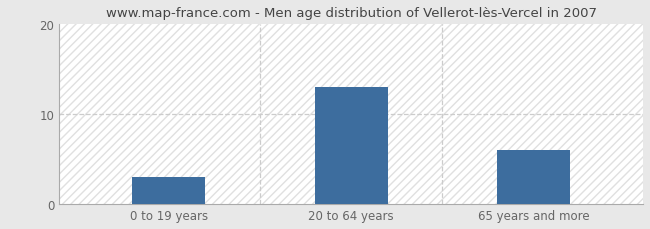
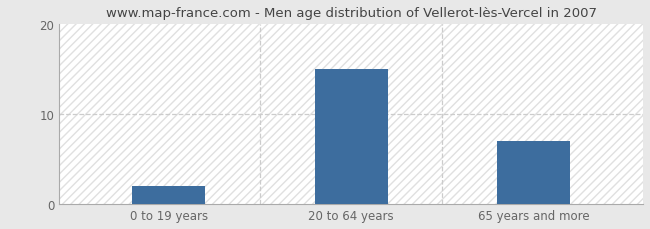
0 to 19 years: 3 -> 2
20 to 64 years: 13 -> 15
65 years and more: 6 -> 7
